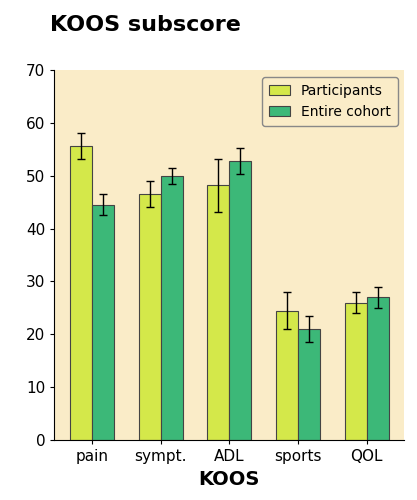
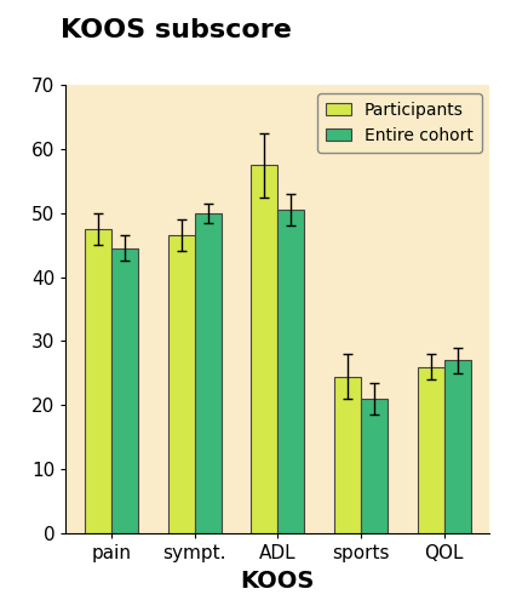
Participants/pain: 55.6 -> 47.5
Participants/ADL: 48.2 -> 57.5
Entire cohort/ADL: 52.8 -> 50.5
